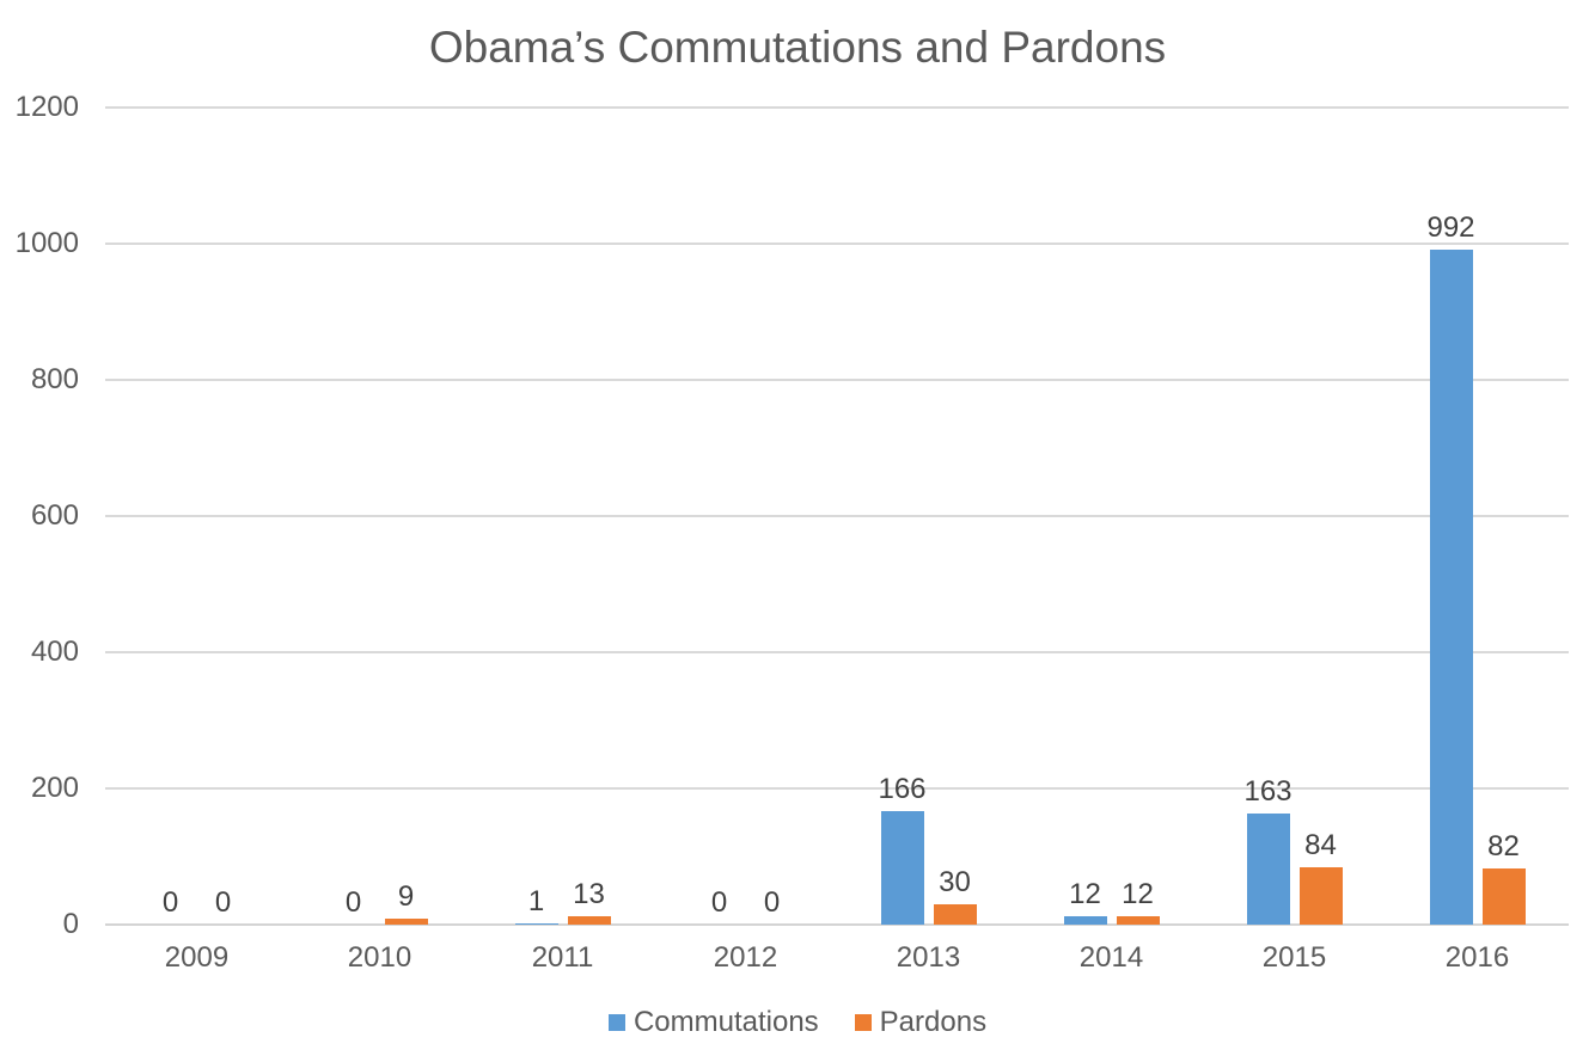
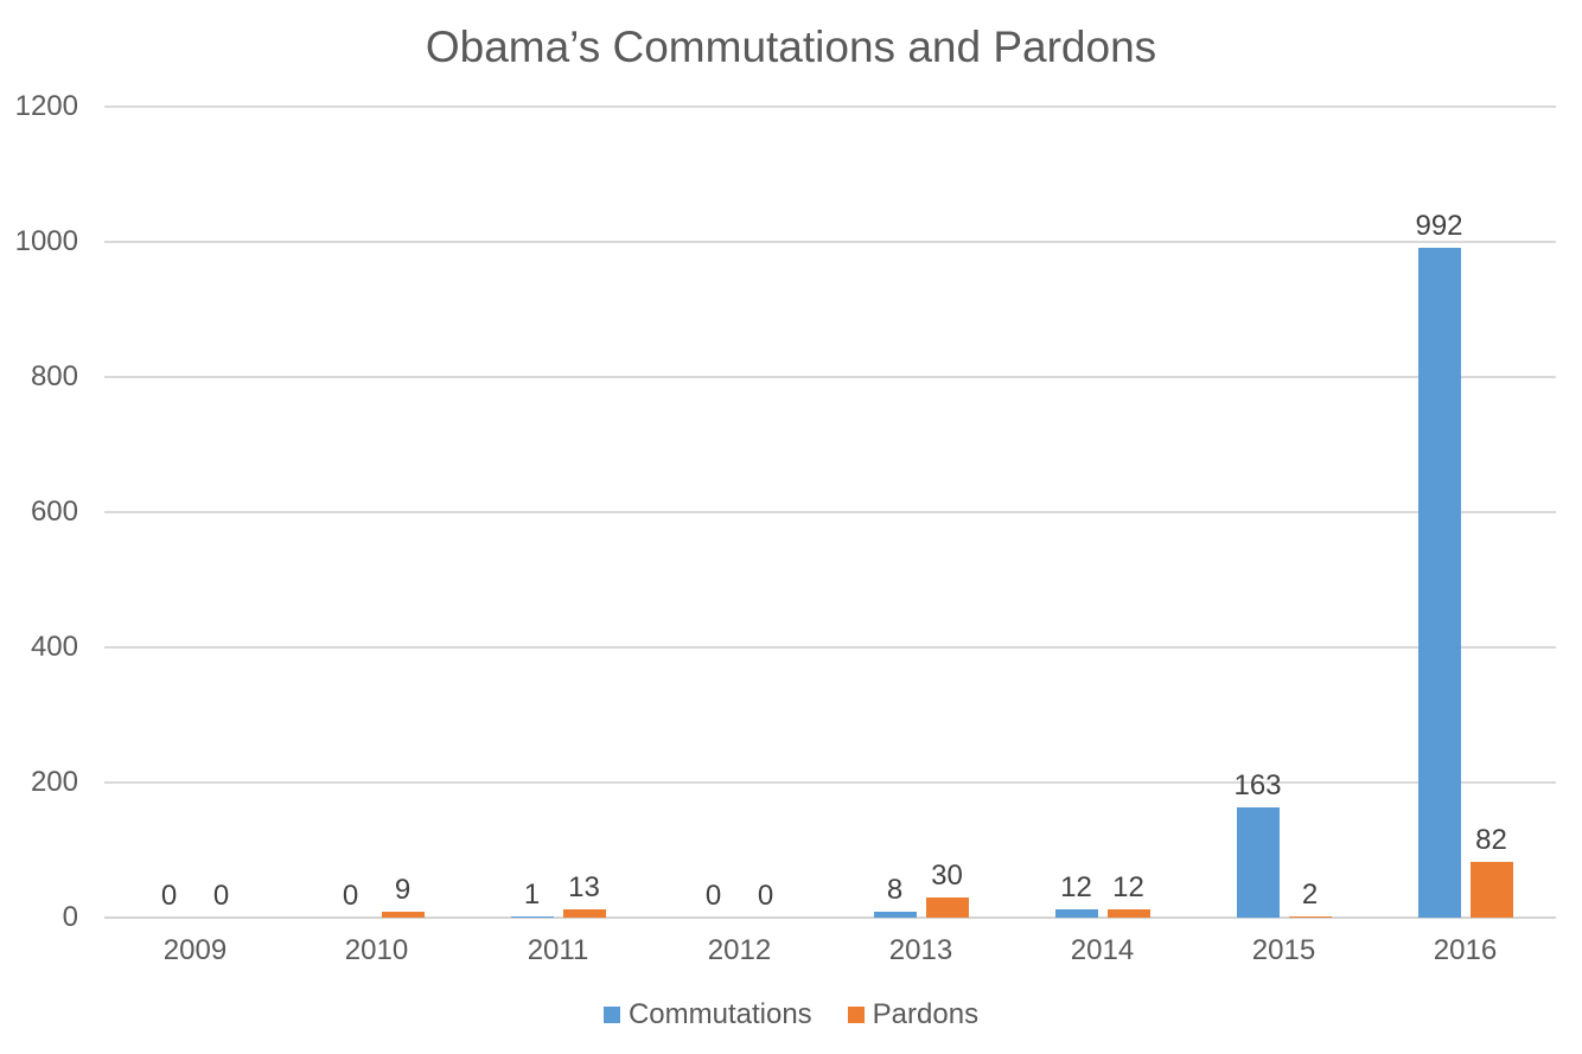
Commutations/2013: 166 -> 8
Pardons/2015: 84 -> 2
